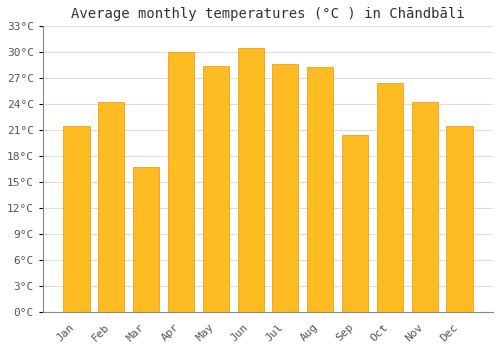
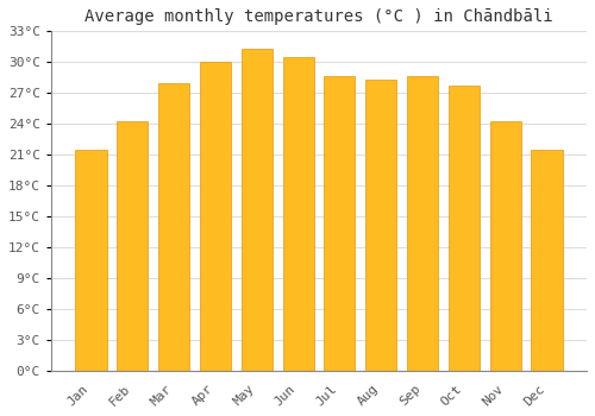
Mar: 16.8°C -> 28.0°C
May: 28.4°C -> 31.3°C
Sep: 20.4°C -> 28.6°C
Oct: 26.4°C -> 27.7°C
